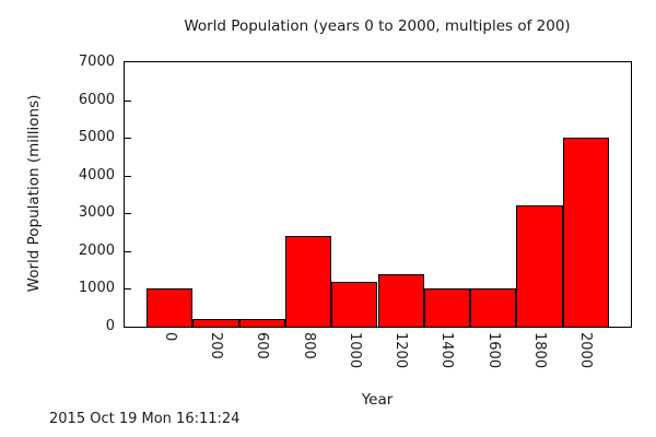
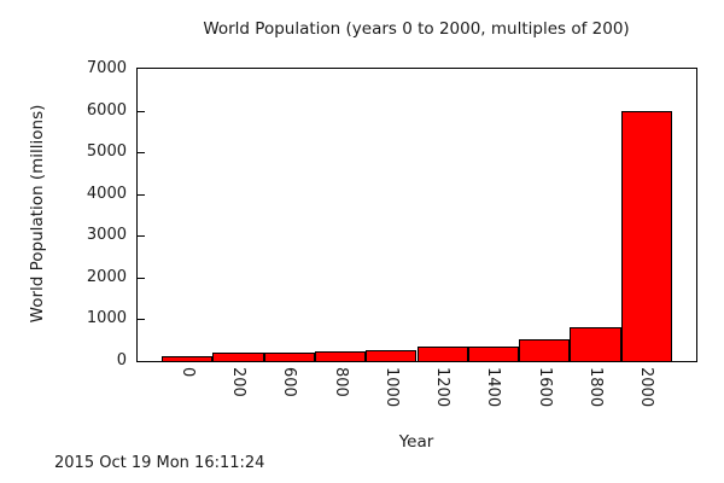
0: 1000 -> 100
800: 2400 -> 200
1000: 1200 -> 300
1200: 1400 -> 400
1400: 1000 -> 300
1600: 1000 -> 500
1800: 3200 -> 800
2000: 5000 -> 6000
